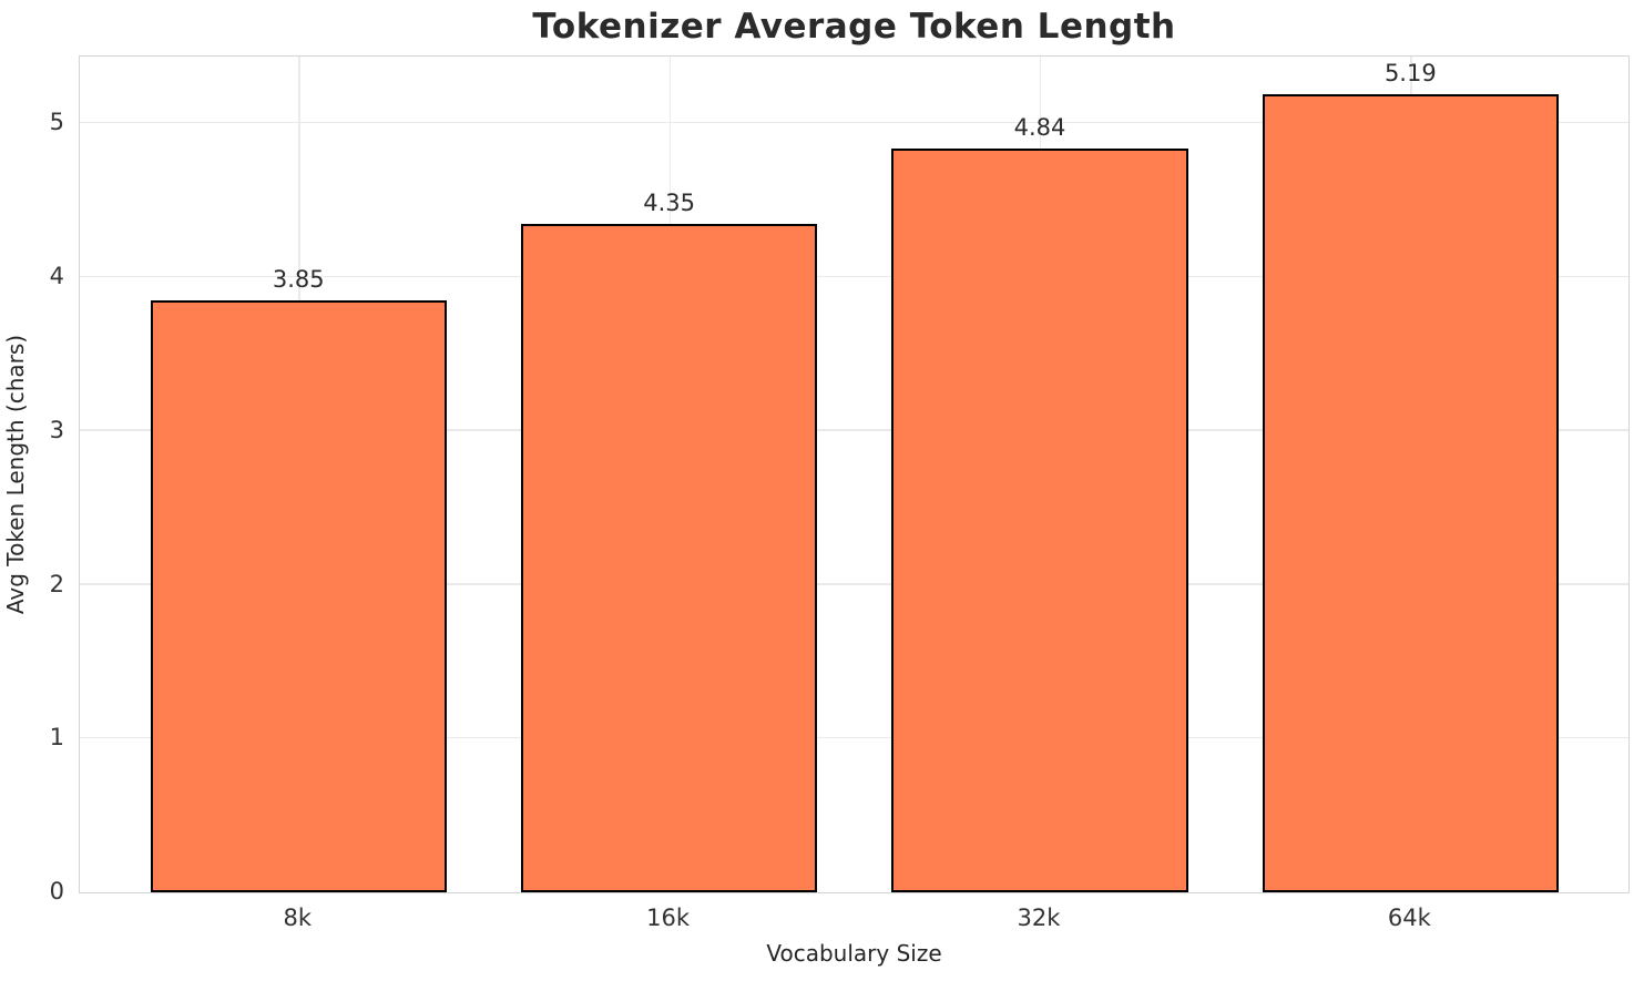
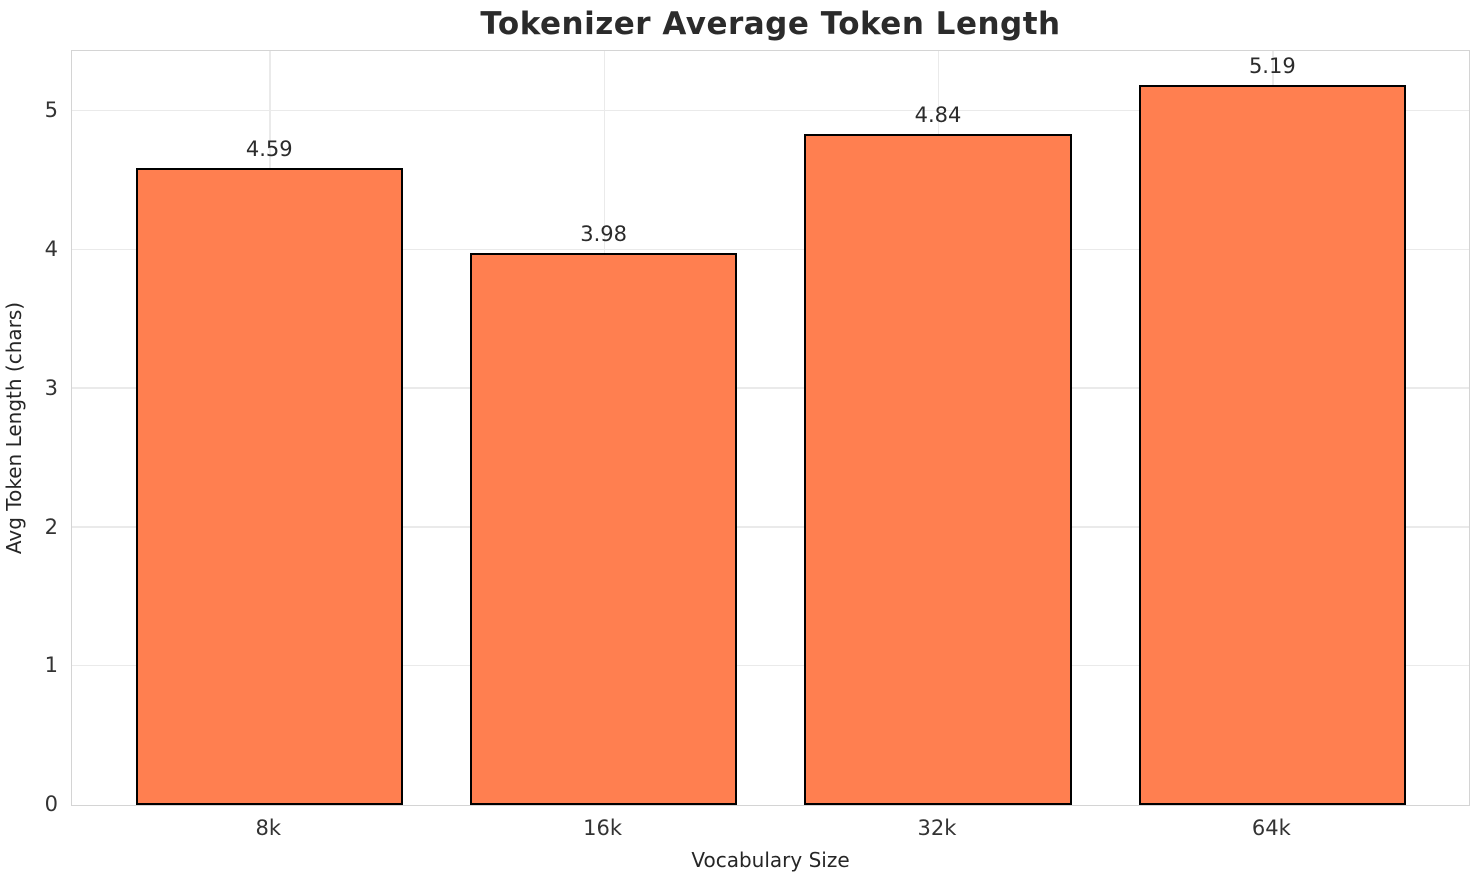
8k: 3.85 -> 4.59
16k: 4.35 -> 3.98
